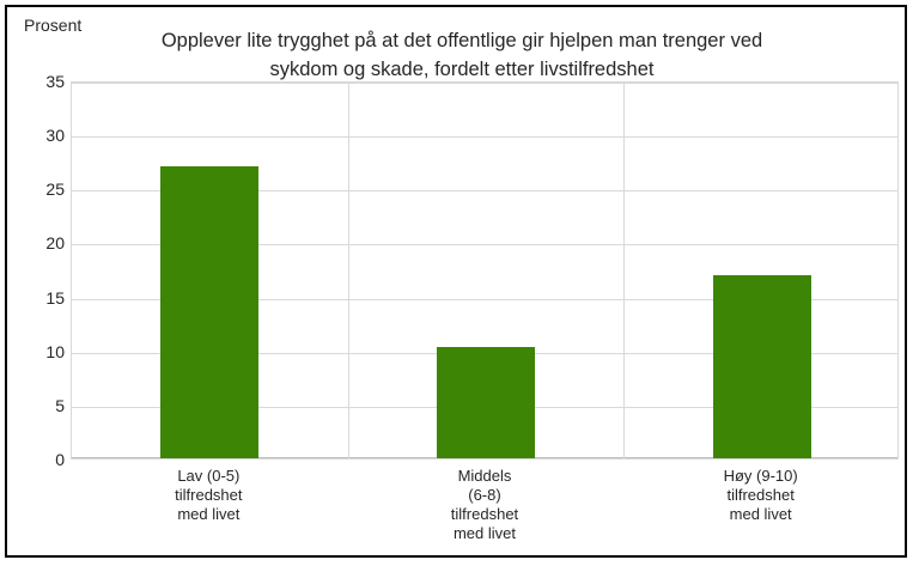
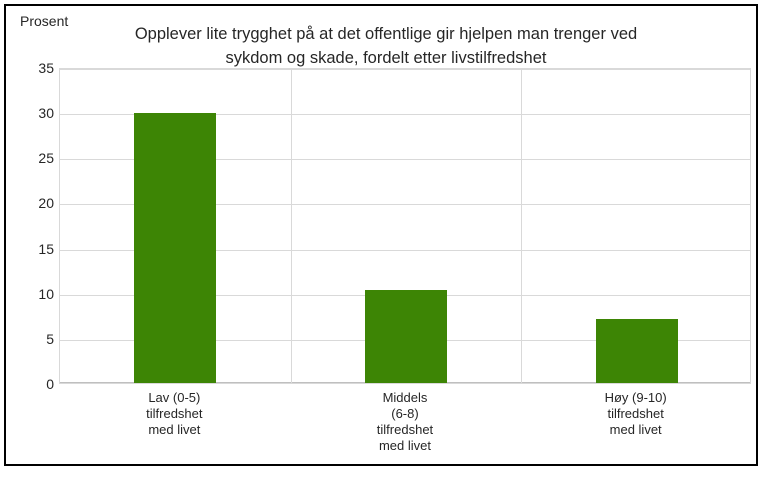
Lav (0-5) tilfredshet med livet: 27 -> 30
Høy (9-10) tilfredshet med livet: 17 -> 7
